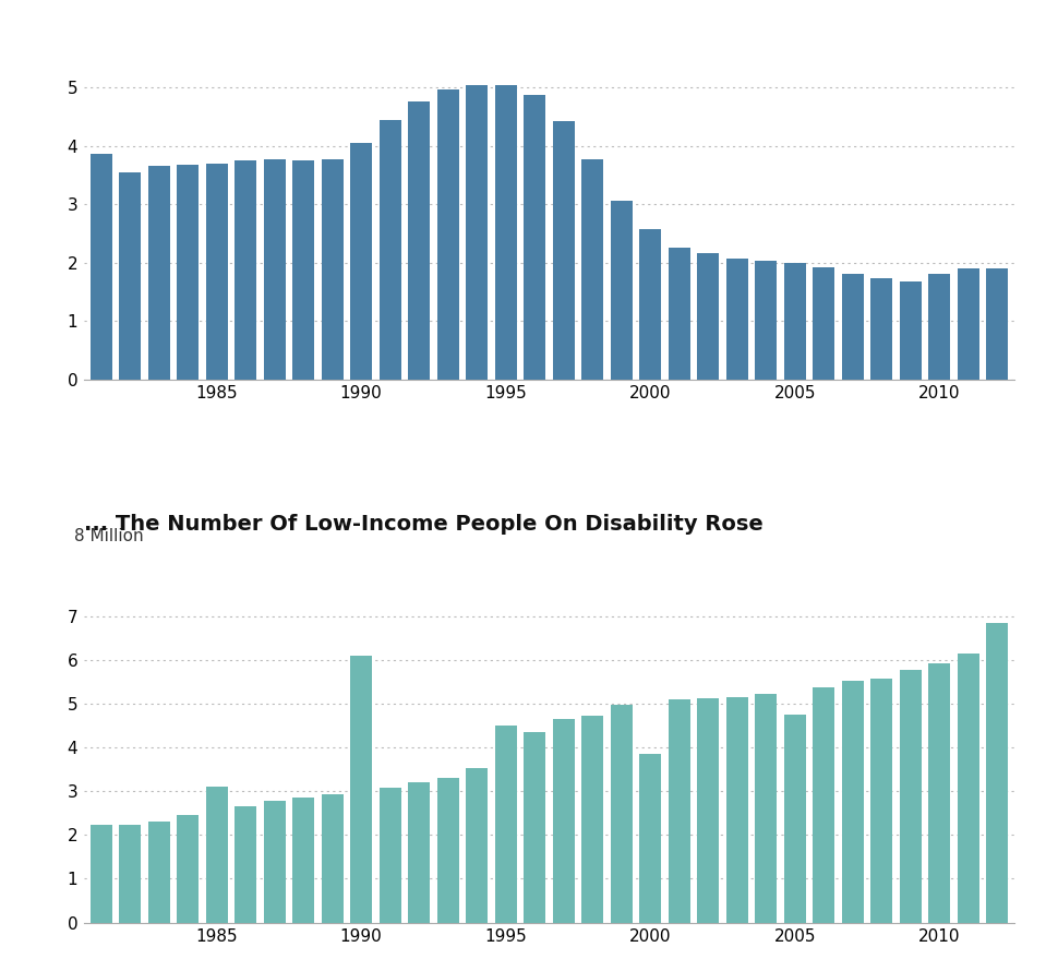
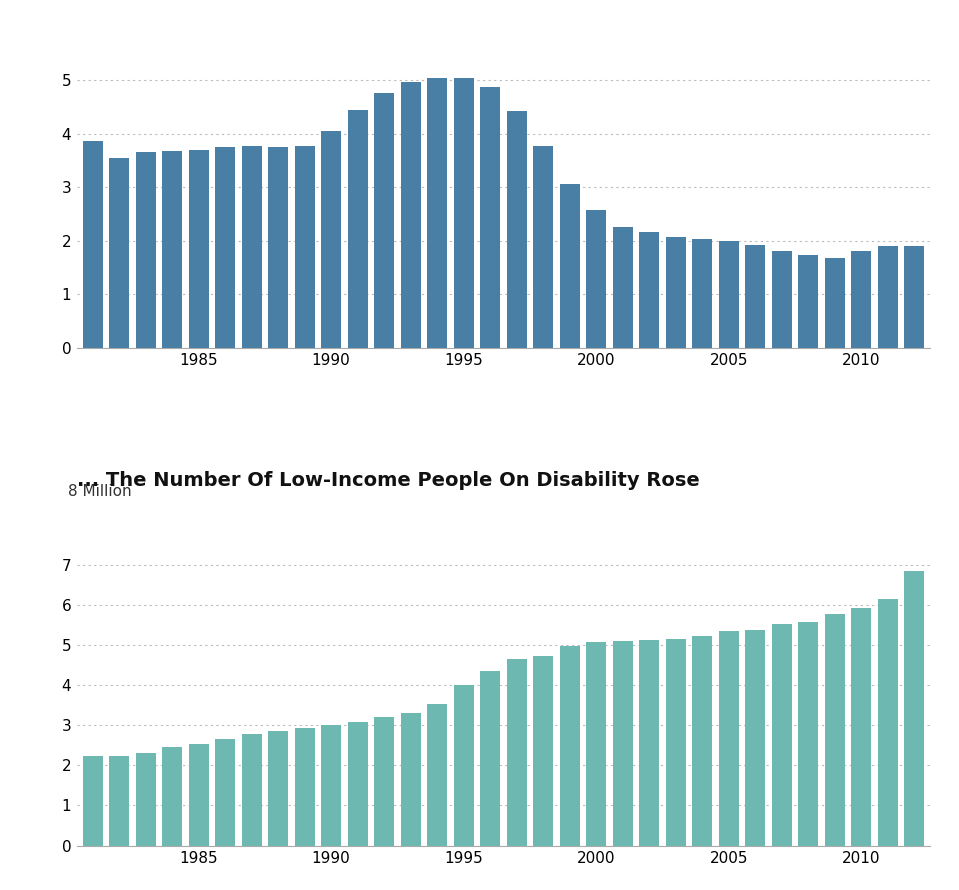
... The Number Of Low-Income People On Disability Rose/1985: 3.10 -> 2.54
... The Number Of Low-Income People On Disability Rose/1990: 6.10 -> 3.01
... The Number Of Low-Income People On Disability Rose/1995: 4.50 -> 4.00
... The Number Of Low-Income People On Disability Rose/2000: 3.85 -> 5.06
... The Number Of Low-Income People On Disability Rose/2005: 4.75 -> 5.35
